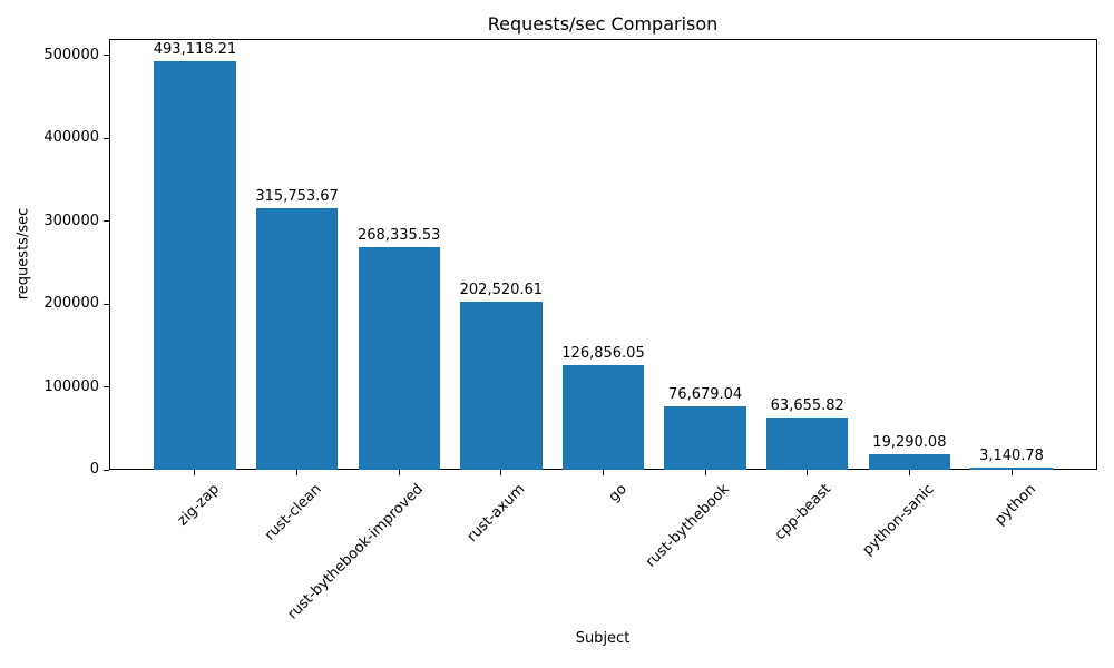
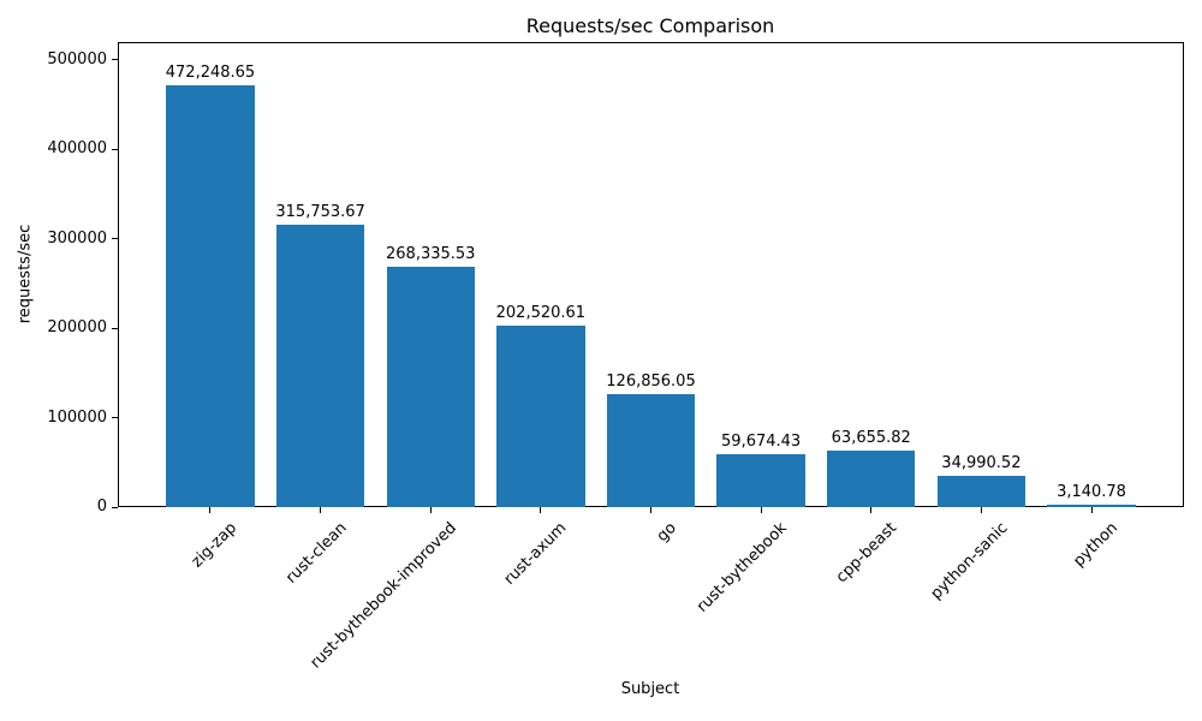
zig-zap: 493,118.21 -> 472,248.65
rust-bythebook: 76,679.04 -> 59,674.43
python-sanic: 19,290.08 -> 34,990.52
